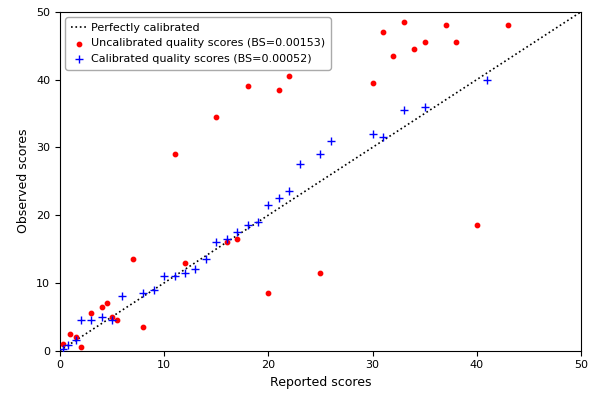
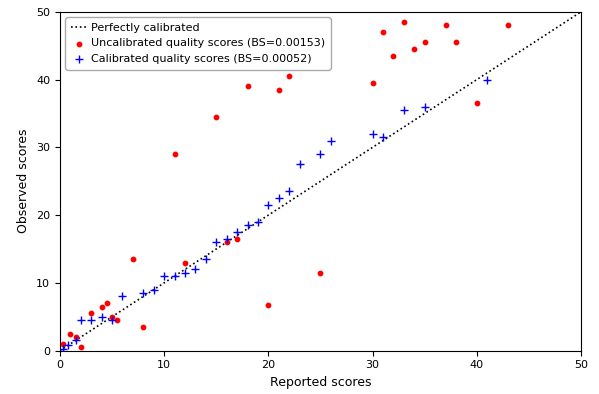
Uncalibrated quality scores (BS=0.00153)/20: 8.5 -> 6.8
Uncalibrated quality scores (BS=0.00153)/40: 18.5 -> 36.6
